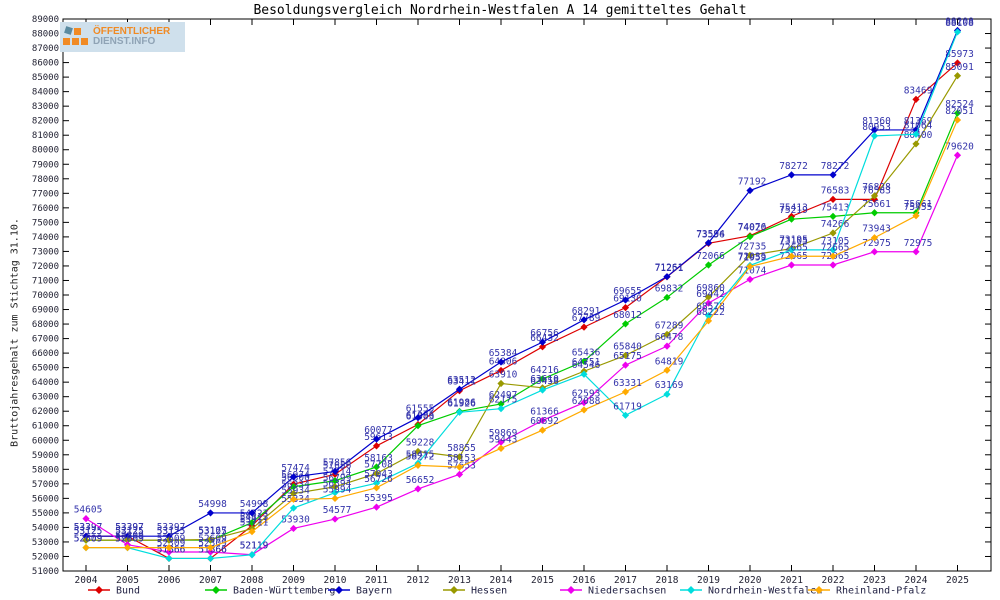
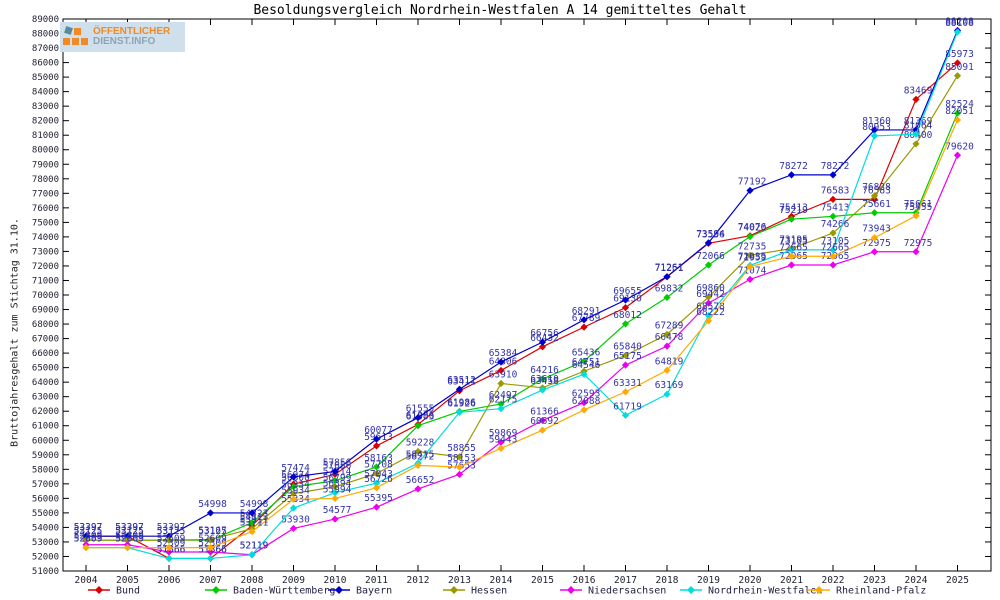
Niedersachsen/2004: 54605 -> 52809
